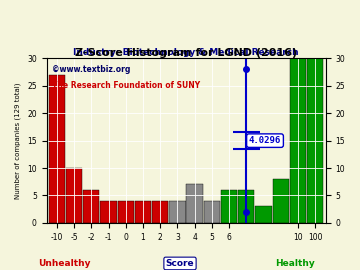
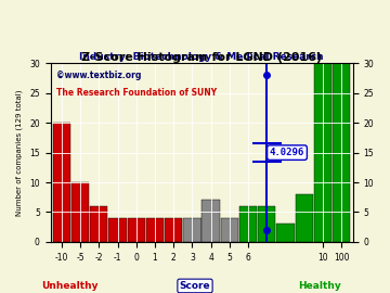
-10: 27 -> 20
